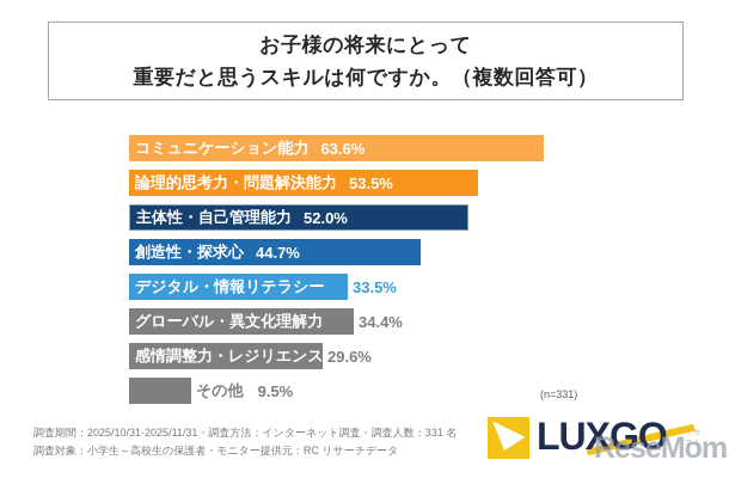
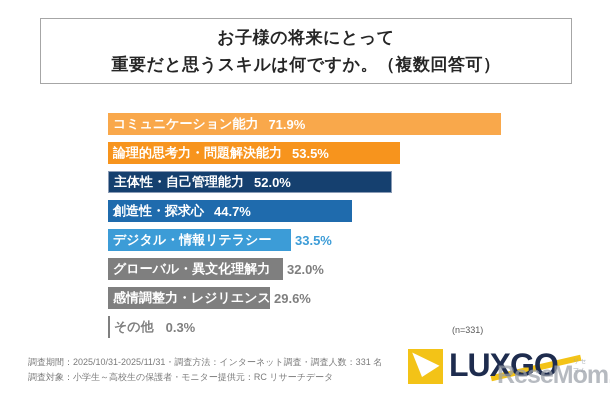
コミュニケーション能力: 63.6% -> 71.9%
グローバル・異文化理解力: 34.4% -> 32.0%
その他: 9.5% -> 0.3%
